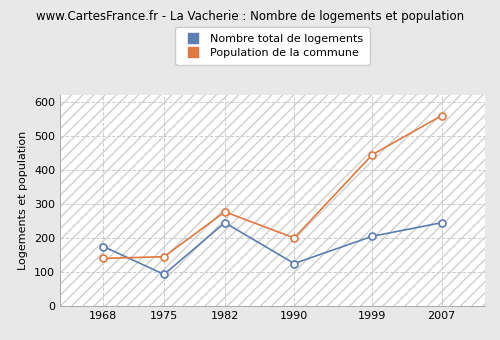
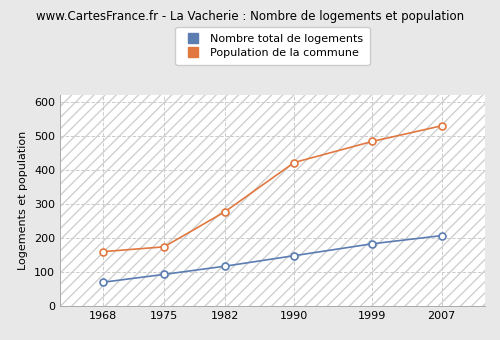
Nombre total de logements/1968: 175 -> 70
Population de la commune/1968: 140 -> 160
Population de la commune/1975: 145 -> 174
Nombre total de logements/1982: 245 -> 117
Nombre total de logements/1990: 125 -> 148
Population de la commune/1990: 200 -> 422
Nombre total de logements/1999: 205 -> 183
Population de la commune/1999: 445 -> 484
Nombre total de logements/2007: 245 -> 207
Population de la commune/2007: 560 -> 530
